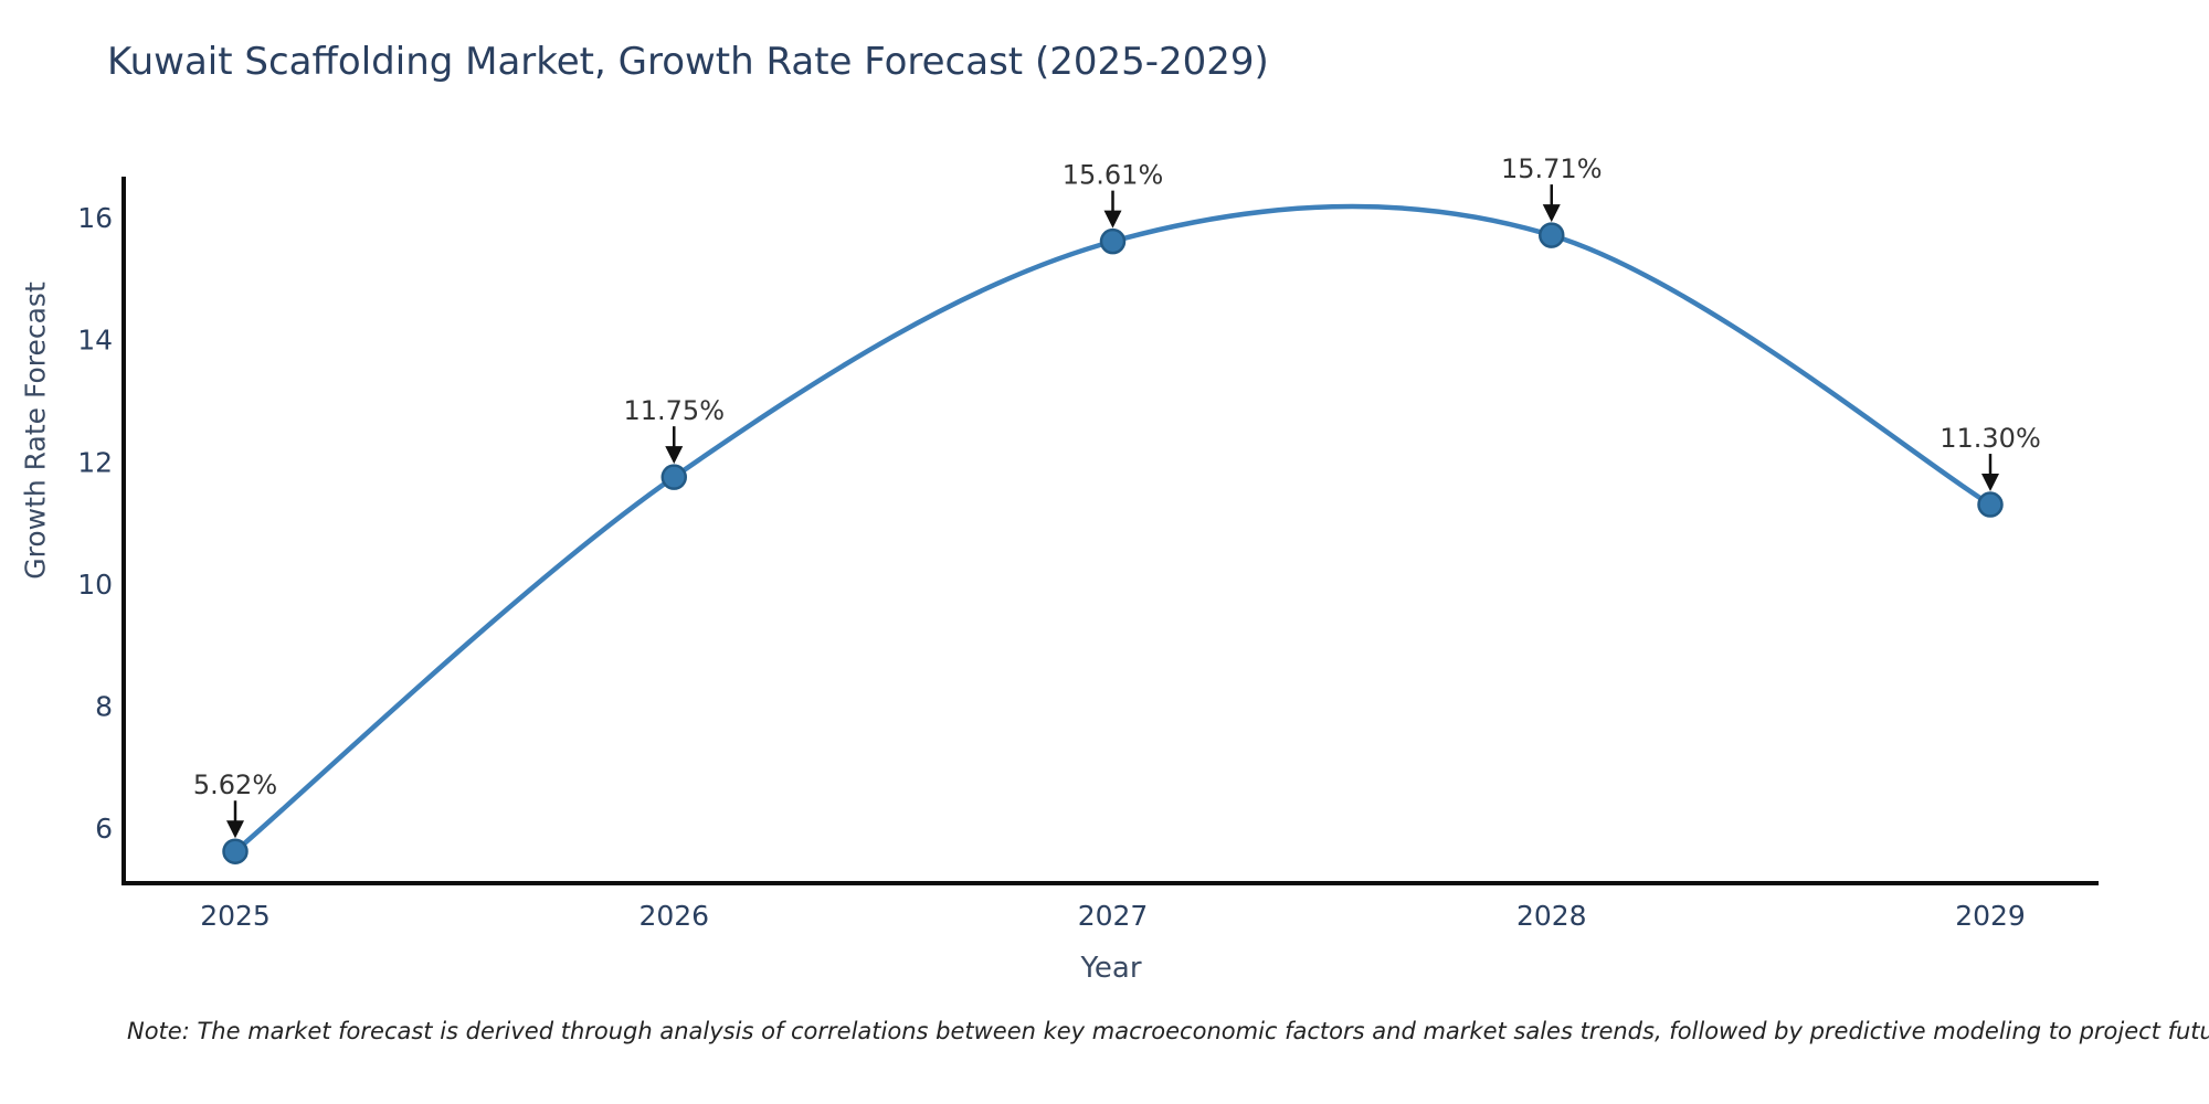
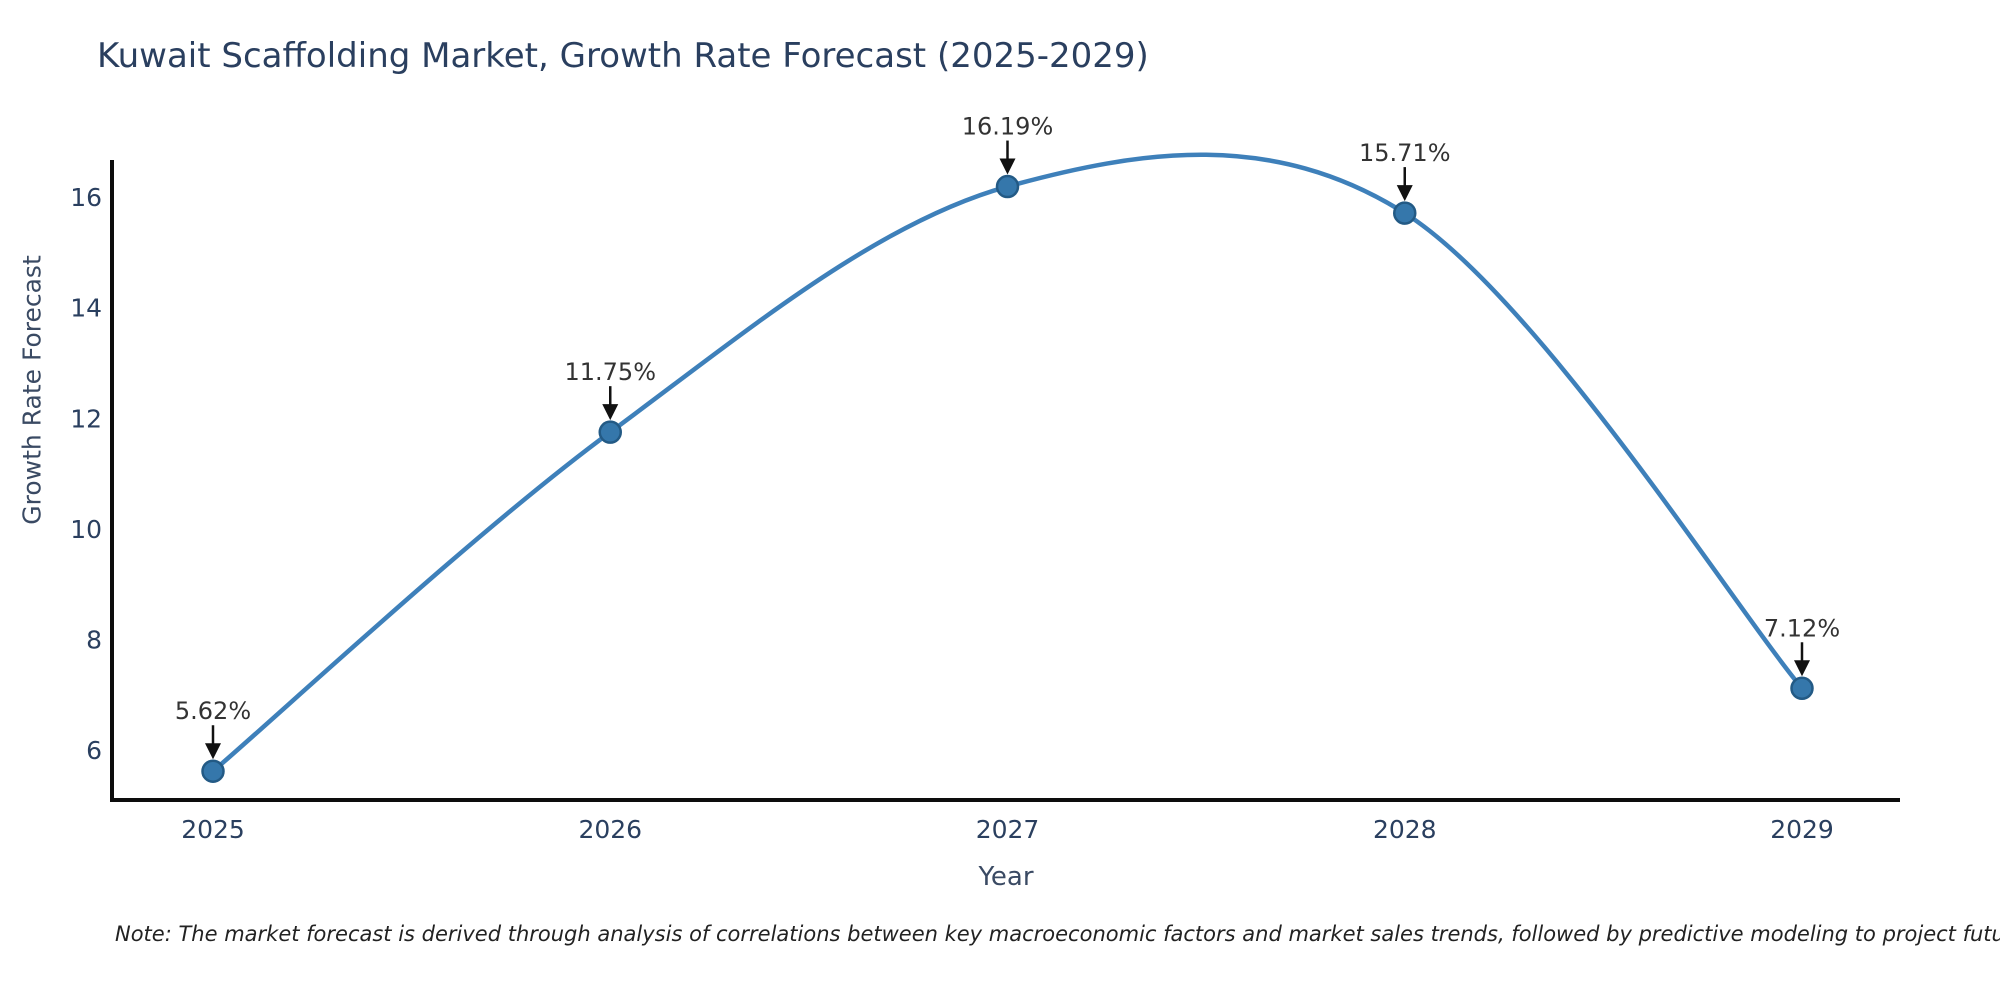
2027: 15.61% -> 16.19%
2029: 11.30% -> 7.12%
